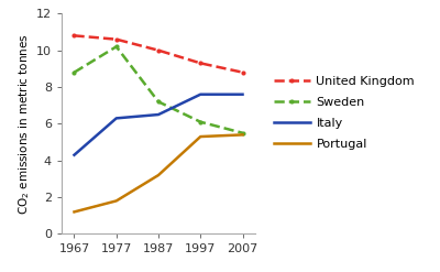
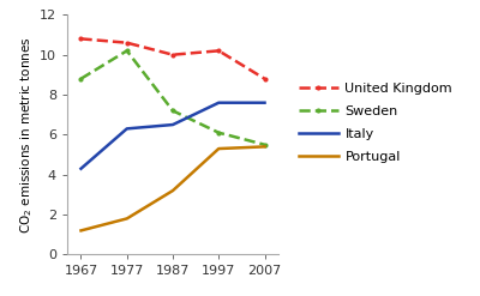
United Kingdom/1997: 9.3 -> 10.2
